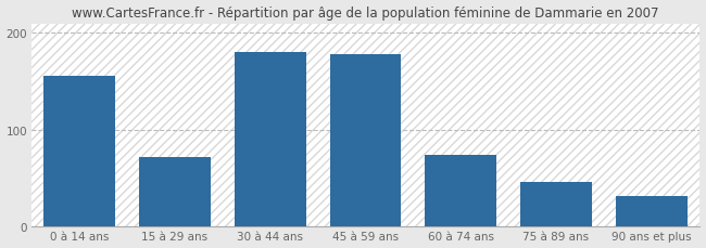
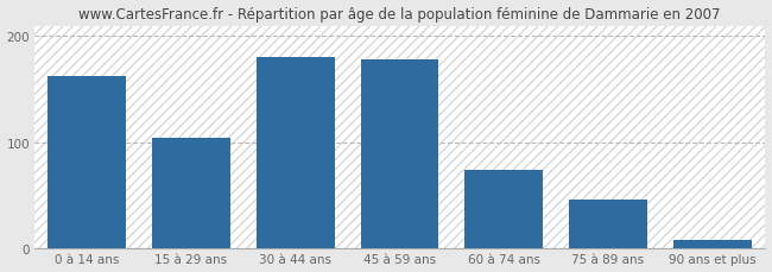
0 à 14 ans: 156 -> 163
15 à 29 ans: 72 -> 104
90 ans et plus: 32 -> 8
